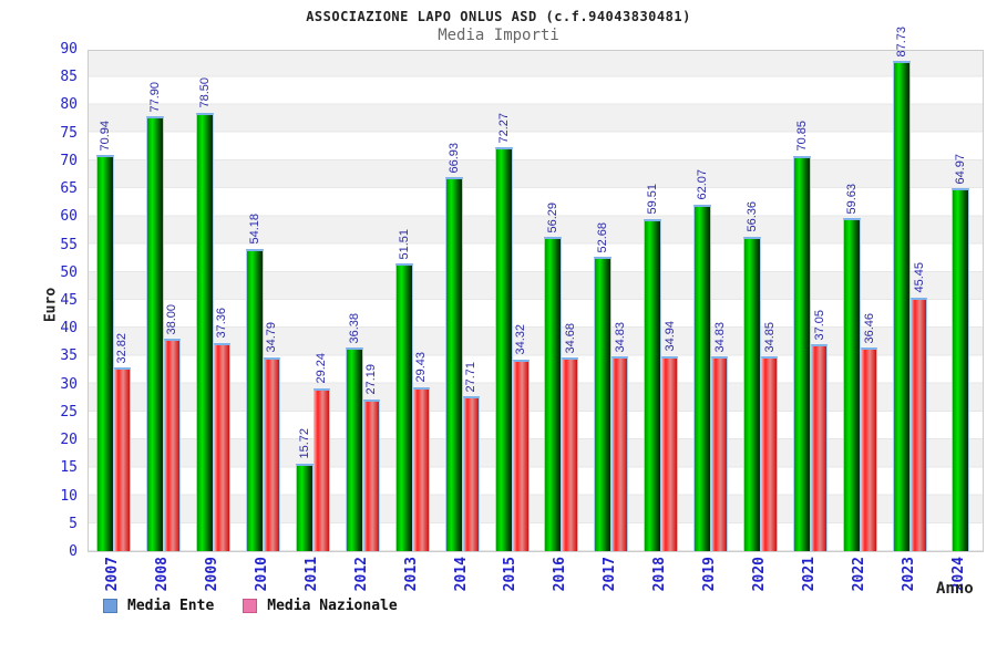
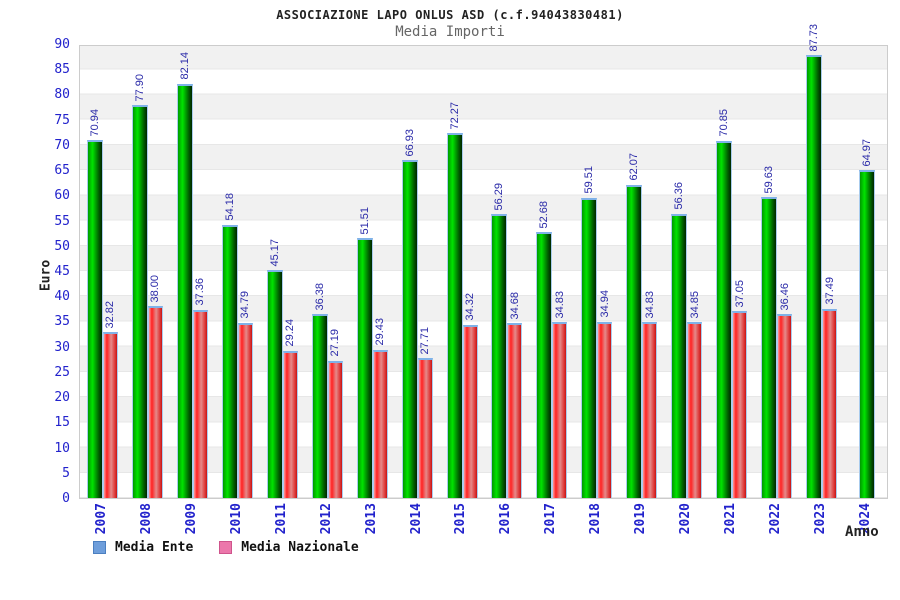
Media Ente/2009: 78.50 -> 82.14
Media Ente/2011: 15.72 -> 45.17
Media Nazionale/2023: 45.45 -> 37.49
